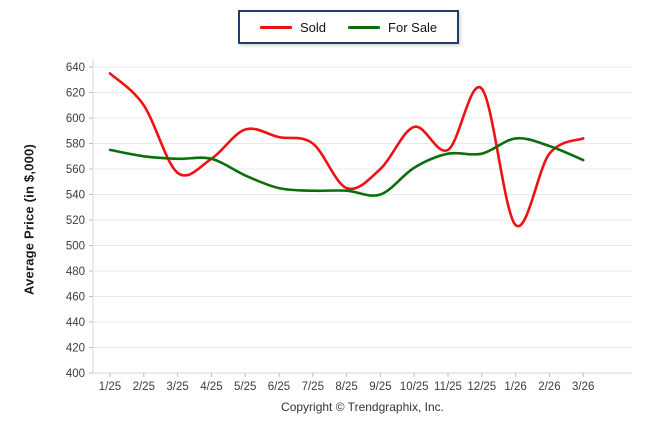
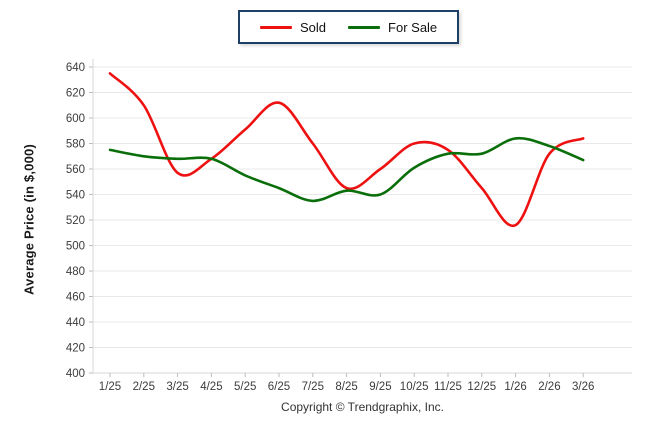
Sold/6/25: 585 -> 612
For Sale/7/25: 543 -> 535
Sold/10/25: 593 -> 580
Sold/12/25: 623 -> 545
